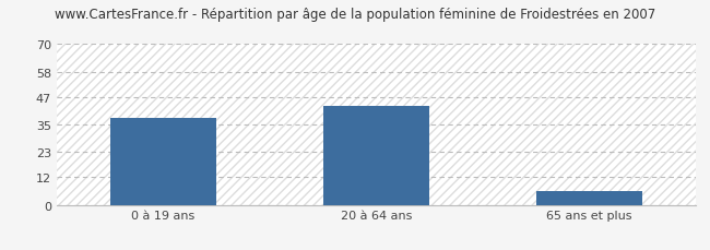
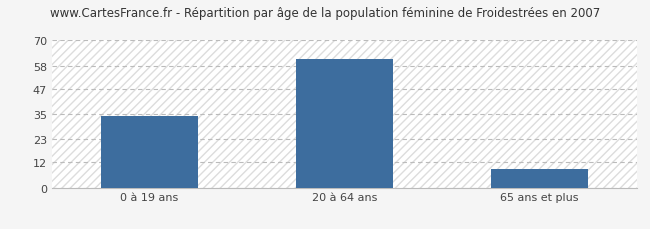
0 à 19 ans: 38 -> 34
20 à 64 ans: 43 -> 61
65 ans et plus: 6 -> 9
